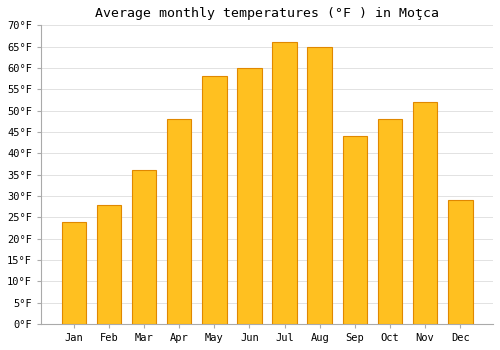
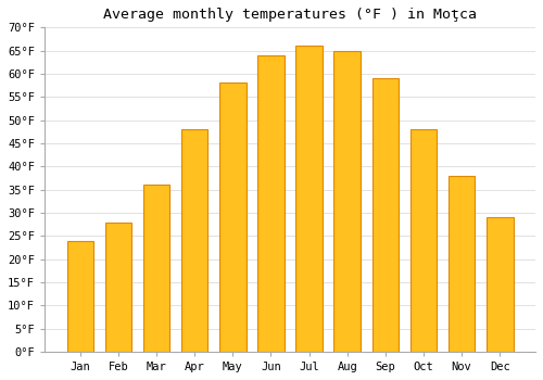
Jun: 60°F -> 64°F
Sep: 44°F -> 59°F
Nov: 52°F -> 38°F
